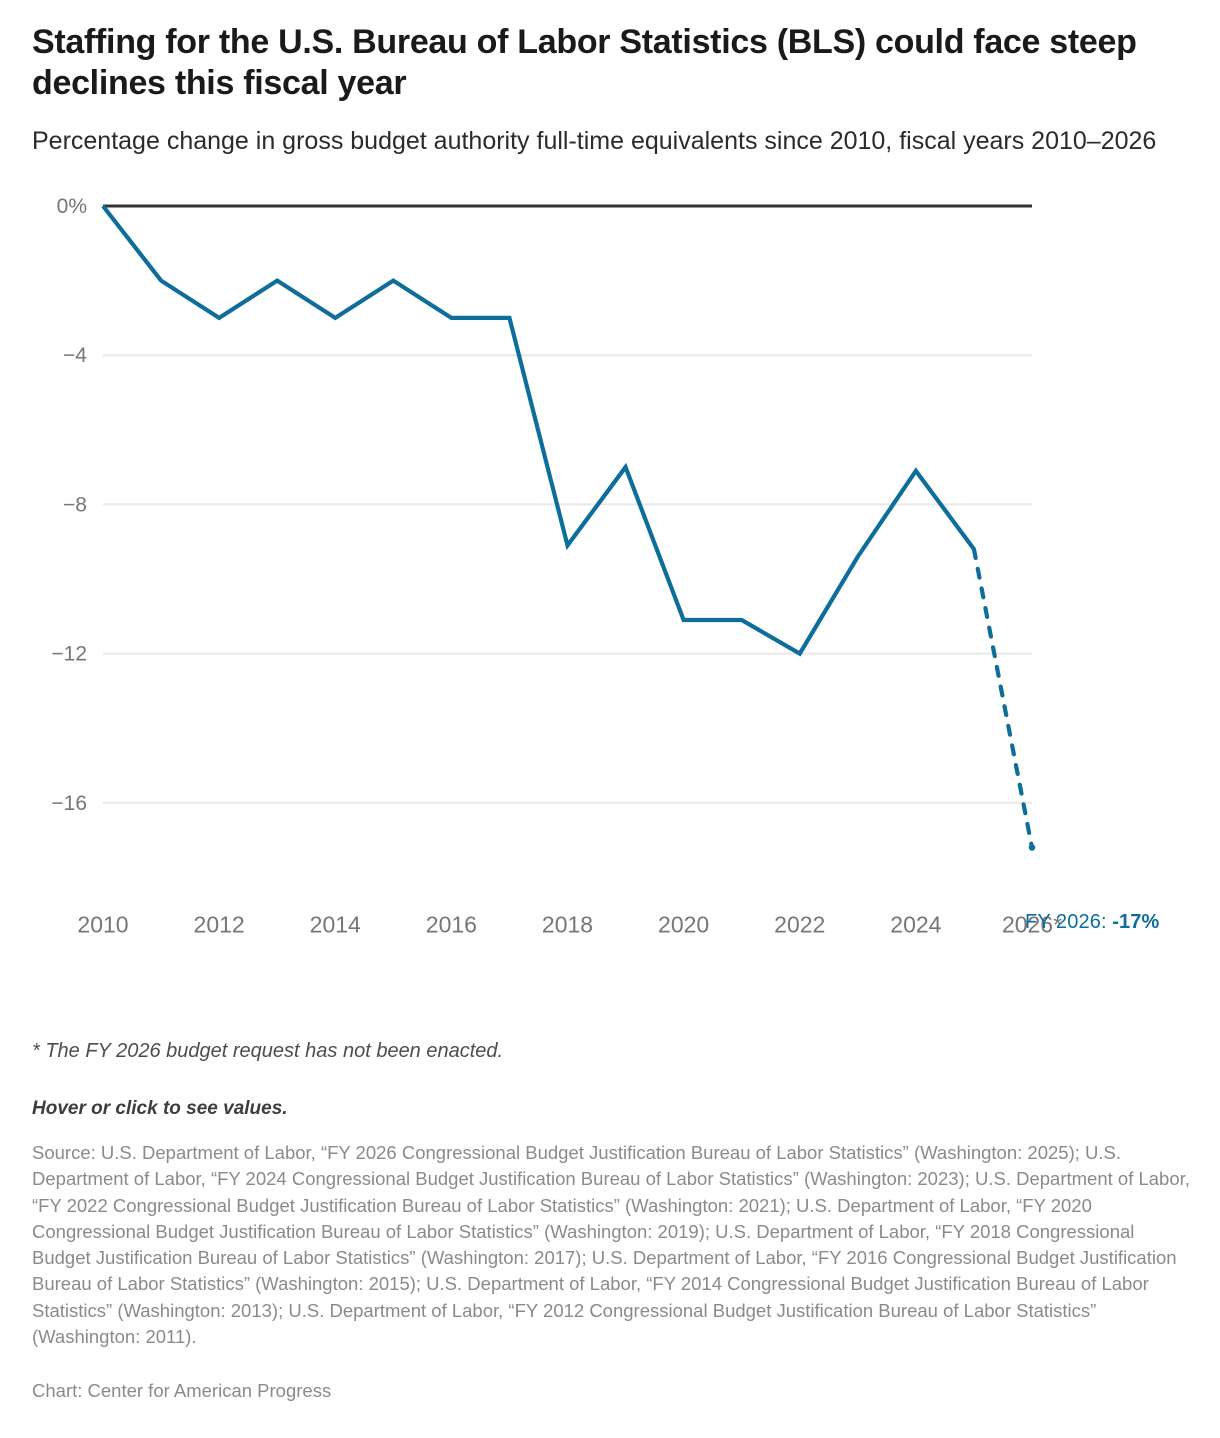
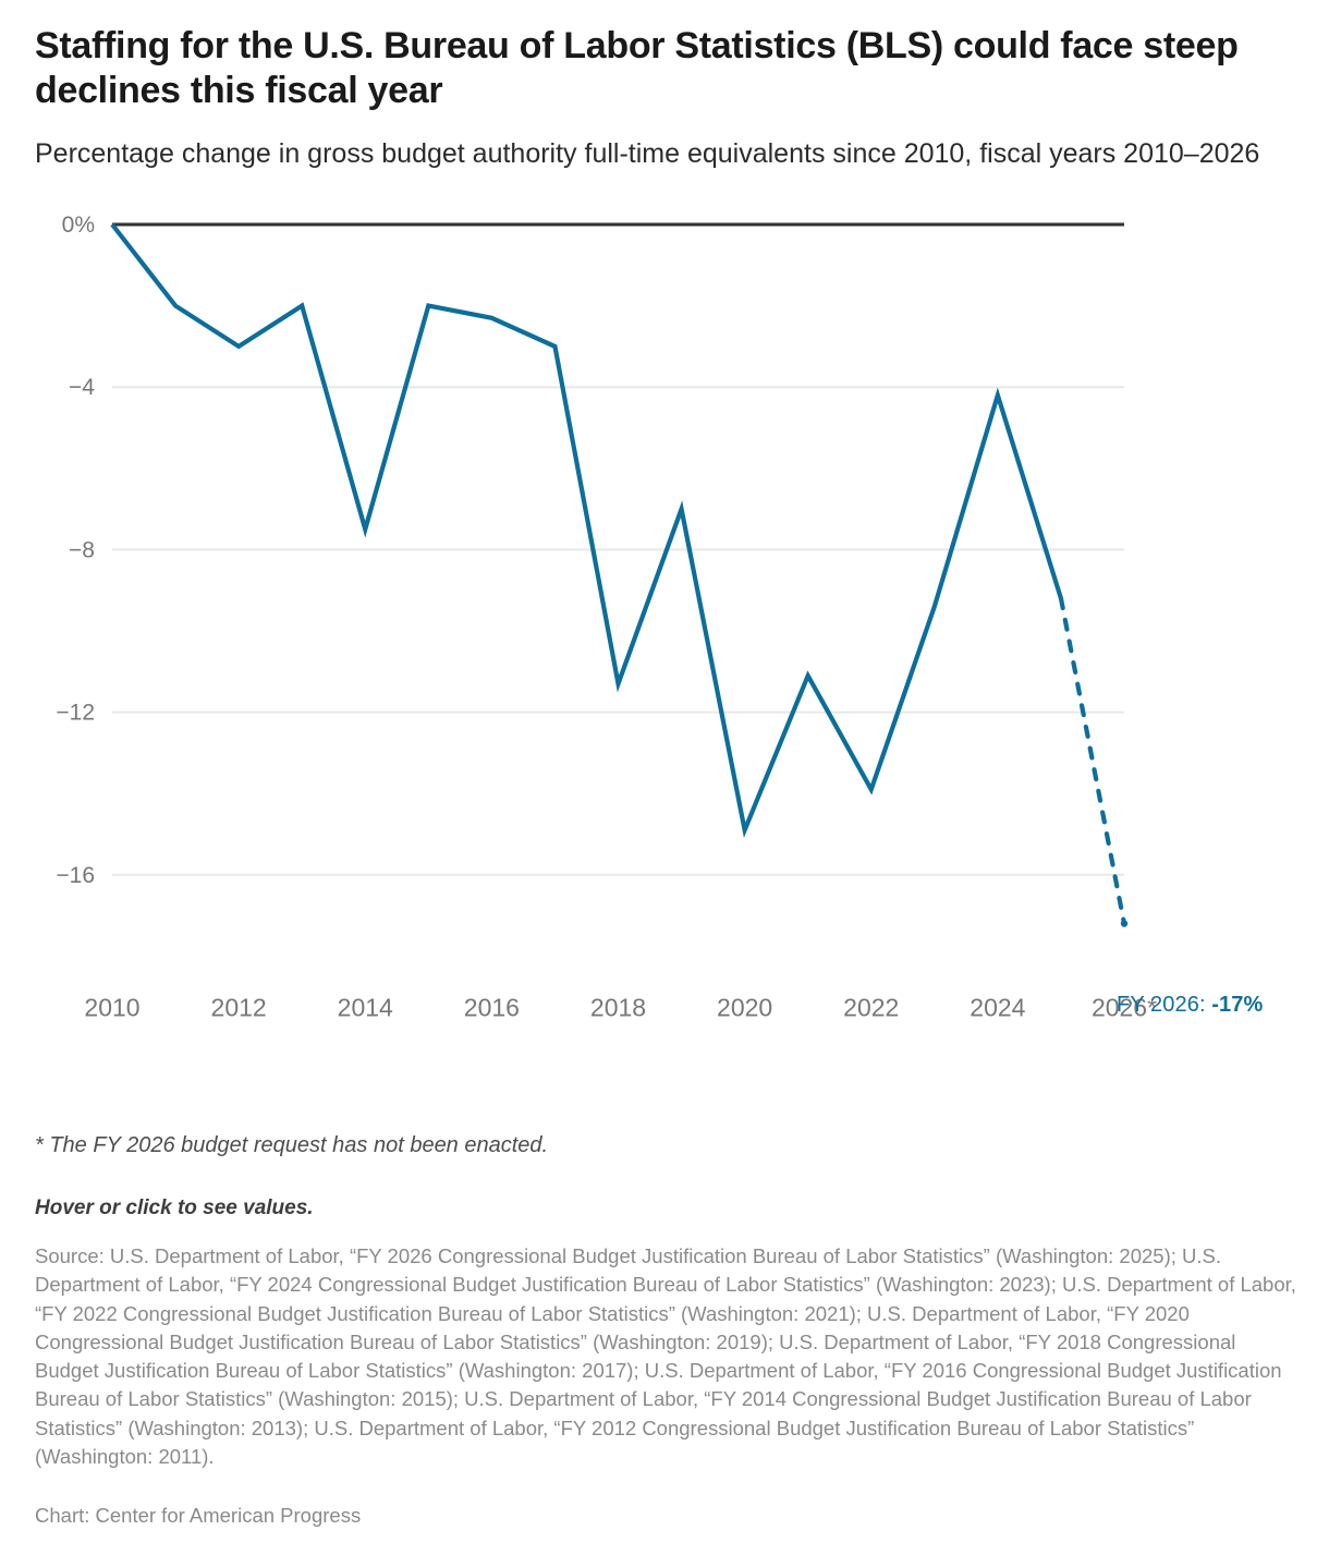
2014: -3.0% -> -7.5%
2016: -3.0% -> -2.3%
2018: -9.1% -> -11.3%
2020: -11.1% -> -14.9%
2022: -12.0% -> -13.9%
2024: -7.1% -> -4.2%
